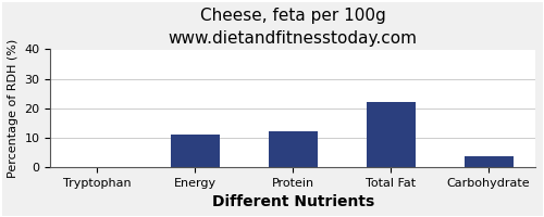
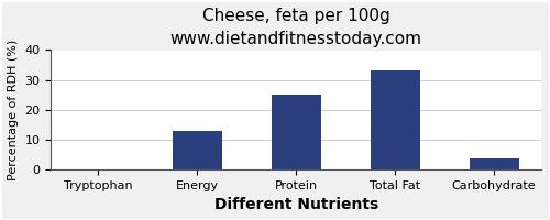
Energy: 11.0 -> 13.0
Protein: 12.0 -> 25.0
Total Fat: 22.0 -> 33.0
